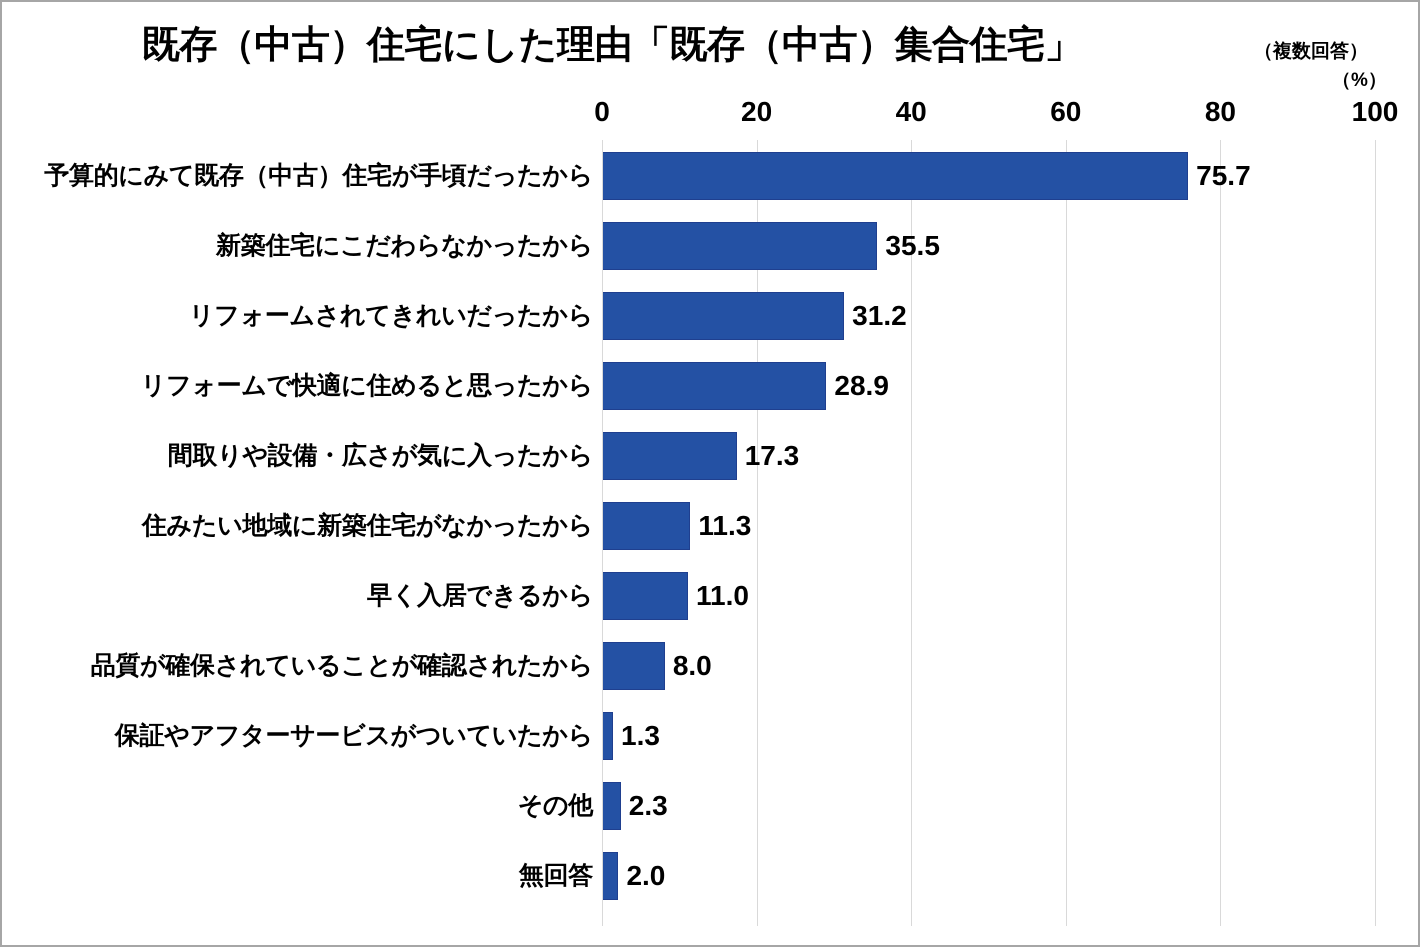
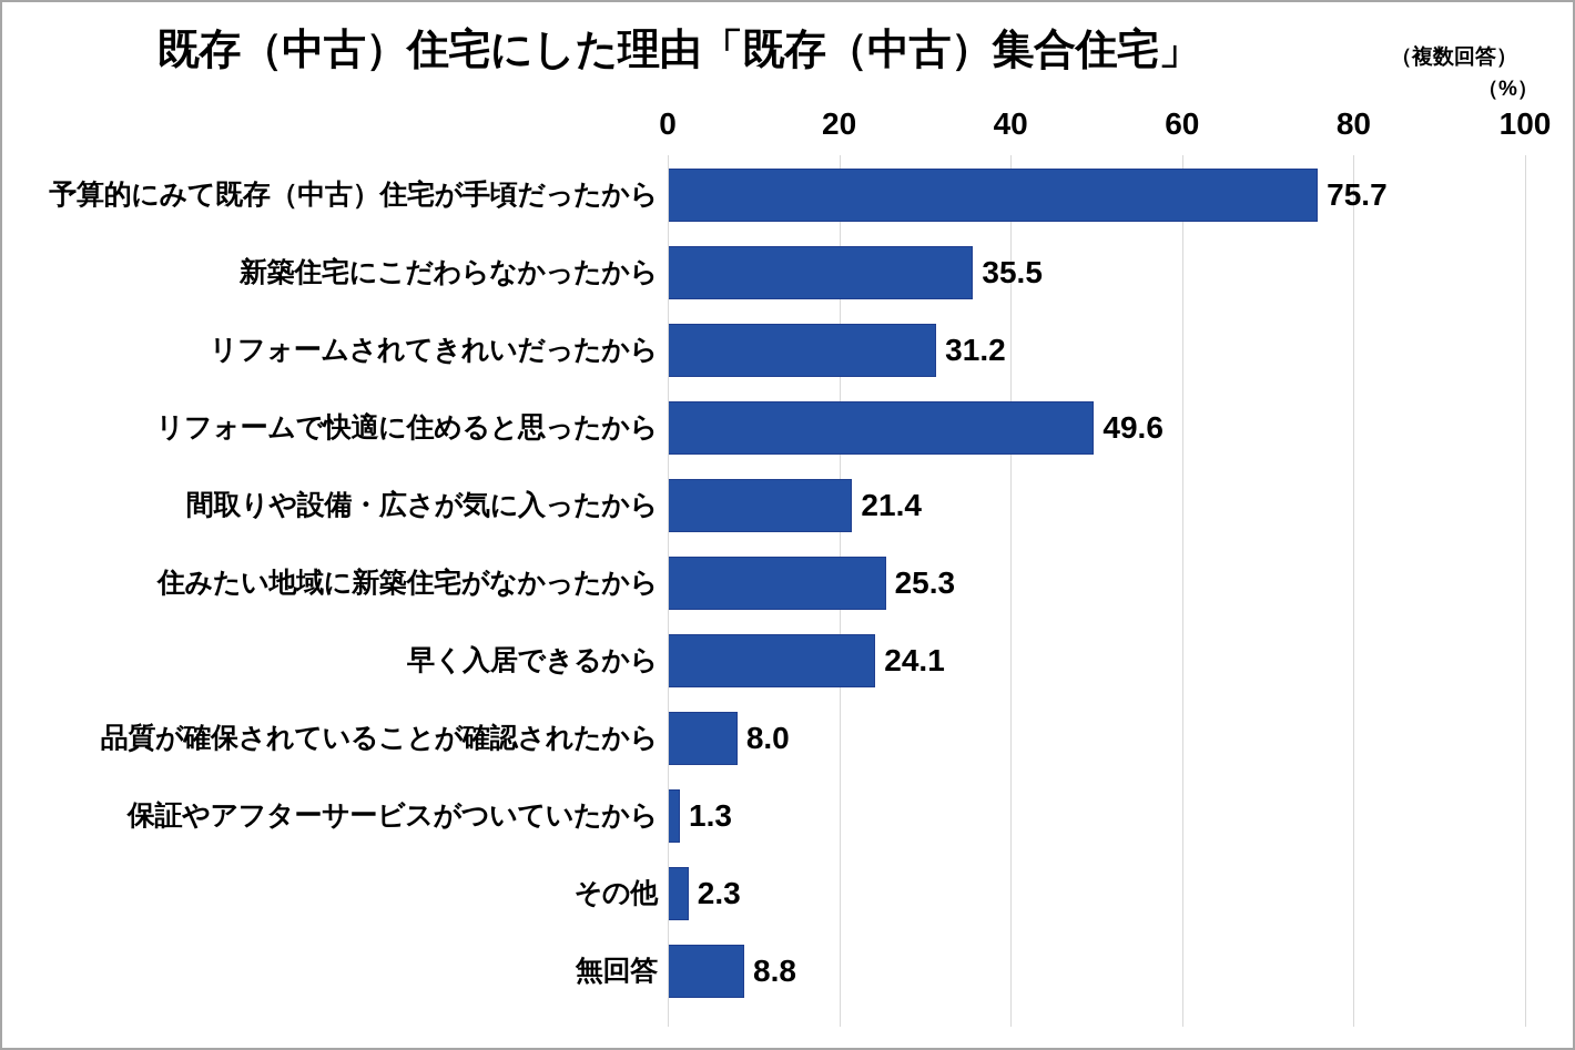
リフォームで快適に住めると思ったから: 28.9 -> 49.6
間取りや設備・広さが気に入ったから: 17.3 -> 21.4
住みたい地域に新築住宅がなかったから: 11.3 -> 25.3
早く入居できるから: 11.0 -> 24.1
無回答: 2.0 -> 8.8
